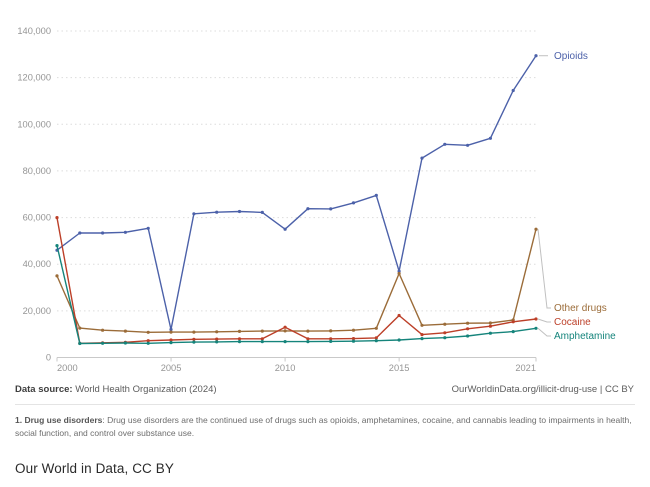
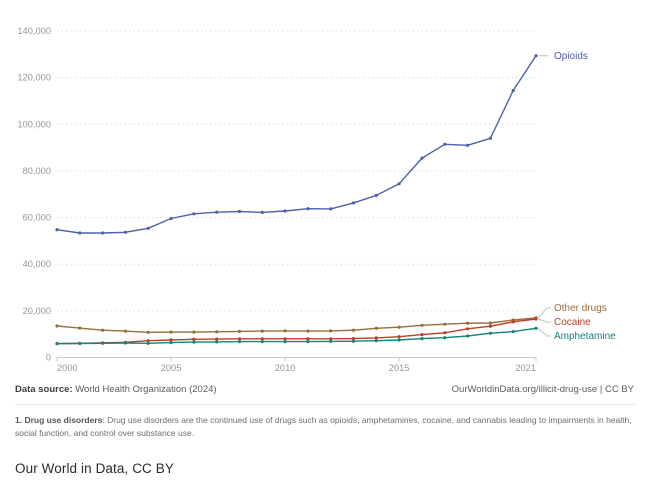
Opioids/2000: 46000 -> 55000
Other drugs/2000: 35000 -> 14000
Cocaine/2000: 60000 -> 6000
Amphetamine/2000: 48000 -> 6000
Opioids/2005: 12000 -> 60000
Opioids/2010: 55000 -> 63000
Cocaine/2010: 13000 -> 8000
Opioids/2015: 37000 -> 74000
Other drugs/2015: 36000 -> 13000
Cocaine/2015: 18000 -> 9000
Other drugs/2021: 55000 -> 17000
